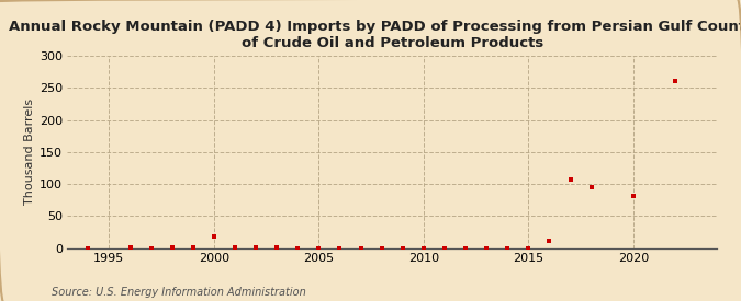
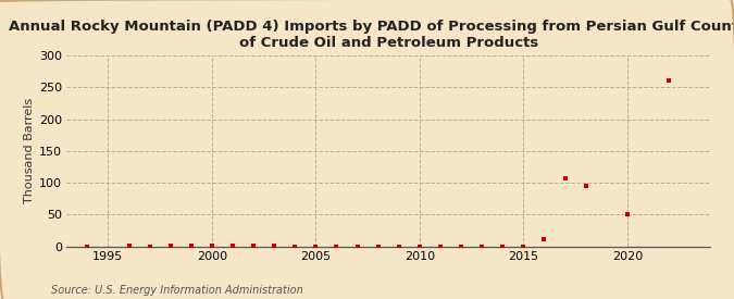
2000: 18 -> 1
2020: 82 -> 50
